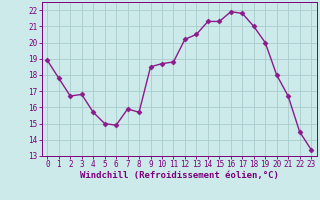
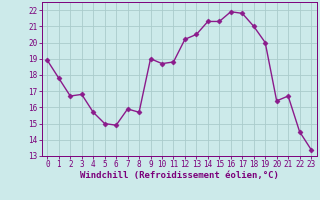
9: 18.5 -> 19.0
20: 18.0 -> 16.4
